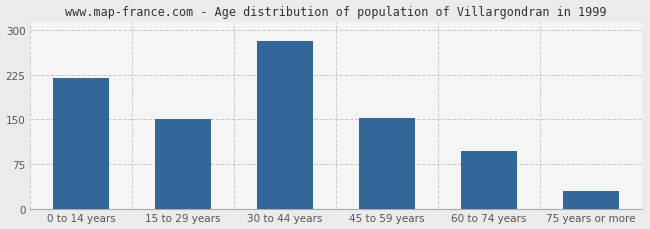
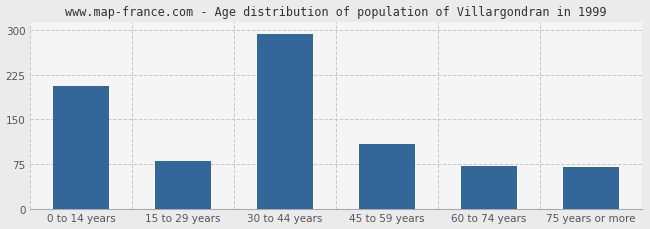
0 to 14 years: 220 -> 206
15 to 29 years: 150 -> 80
30 to 44 years: 282 -> 294
45 to 59 years: 153 -> 108
60 to 74 years: 97 -> 72
75 years or more: 30 -> 70
